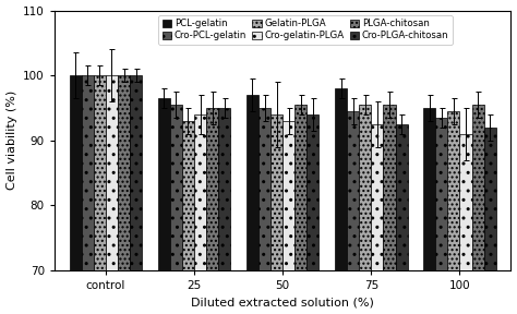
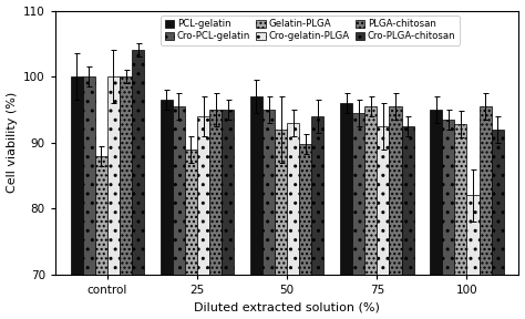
Gelatin-PLGA/control: 100.0 -> 88.0
Cro-PLGA-chitosan/control: 100.0 -> 104.0
Gelatin-PLGA/25: 93.0 -> 89.0
Gelatin-PLGA/50: 94.0 -> 92.0
PLGA-chitosan/50: 95.5 -> 89.8
PCL-gelatin/75: 98.0 -> 96.0
Gelatin-PLGA/100: 94.5 -> 92.8
Cro-gelatin-PLGA/100: 91.0 -> 82.0
